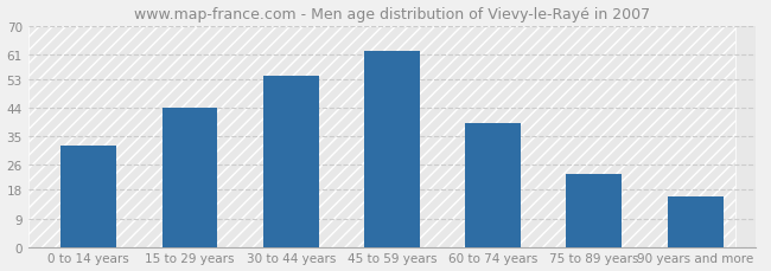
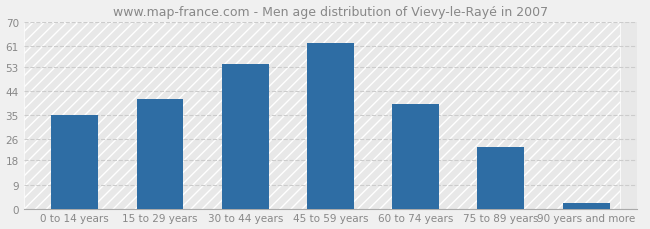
0 to 14 years: 32 -> 35
15 to 29 years: 44 -> 41
90 years and more: 16 -> 2
